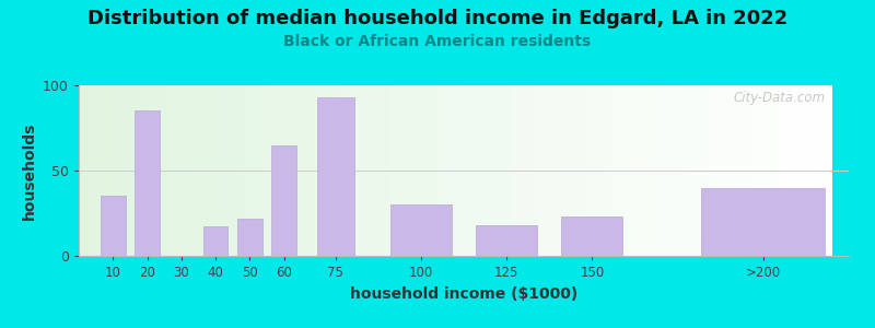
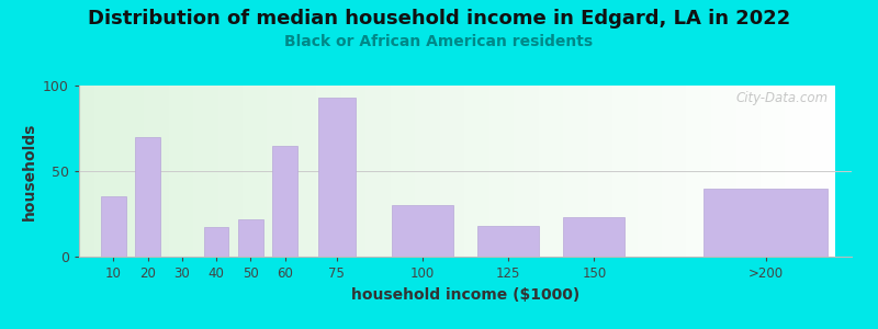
20: 85 -> 70
